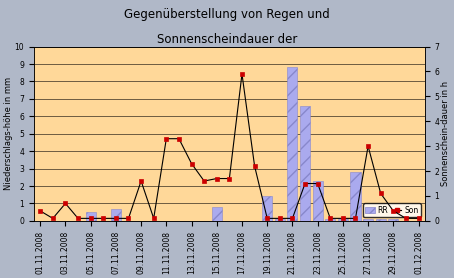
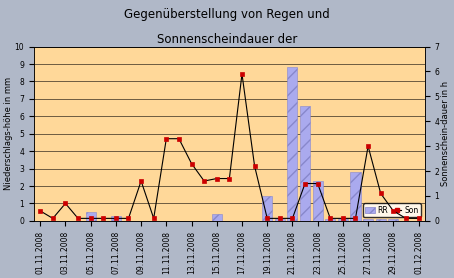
RR/07.11.2008: 0.7 -> 0.3
RR/15.11.2008: 0.8 -> 0.4
